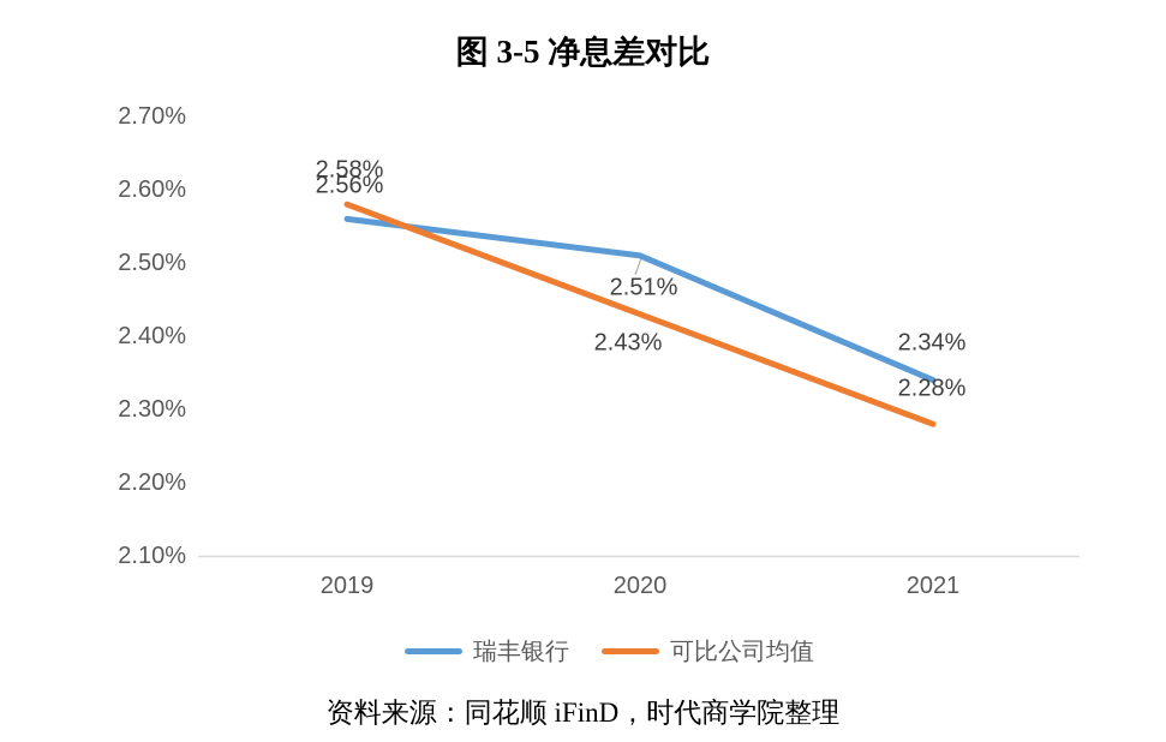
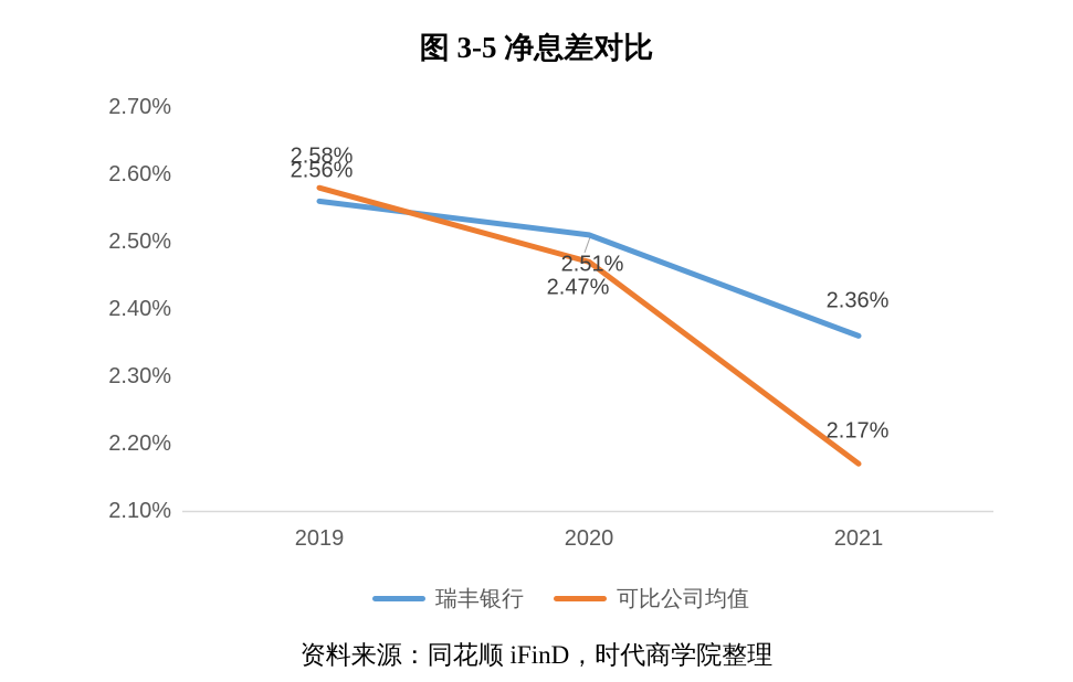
可比公司均值/2020: 2.43% -> 2.47%
瑞丰银行/2021: 2.34% -> 2.36%
可比公司均值/2021: 2.28% -> 2.17%
